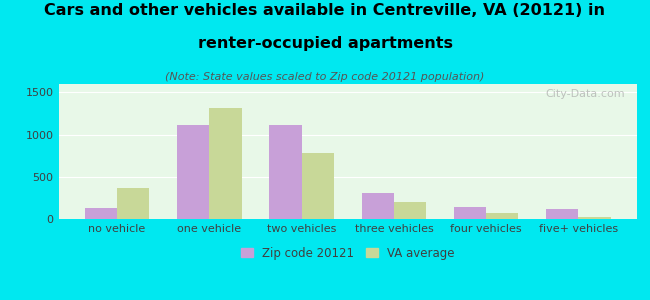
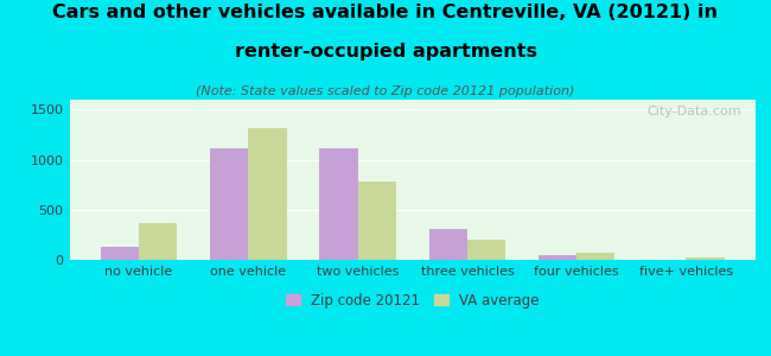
Zip code 20121/four vehicles: 140 -> 40
Zip code 20121/five+ vehicles: 120 -> 0
